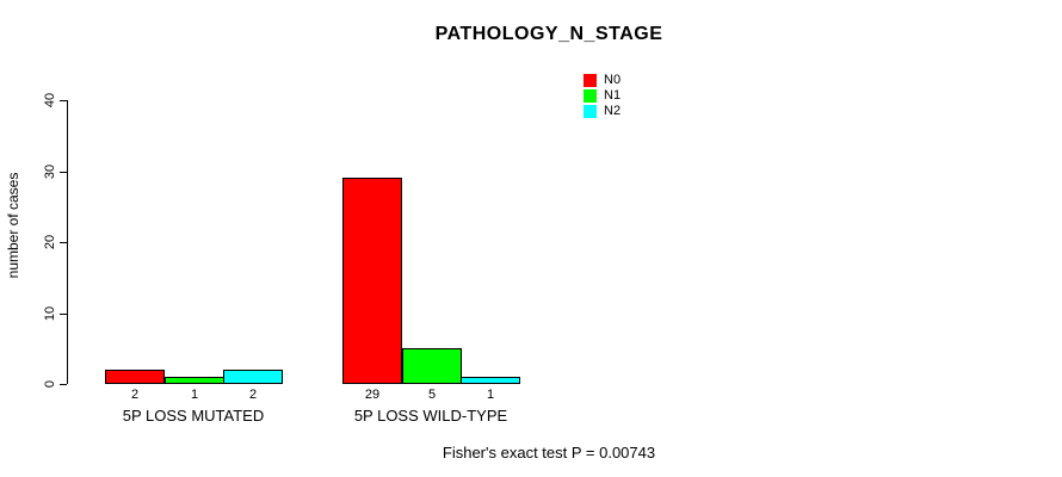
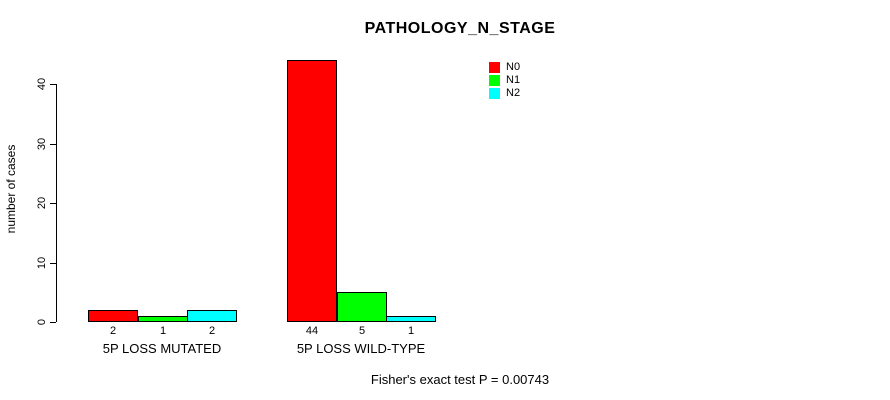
N0/5P LOSS WILD-TYPE: 29 -> 44
